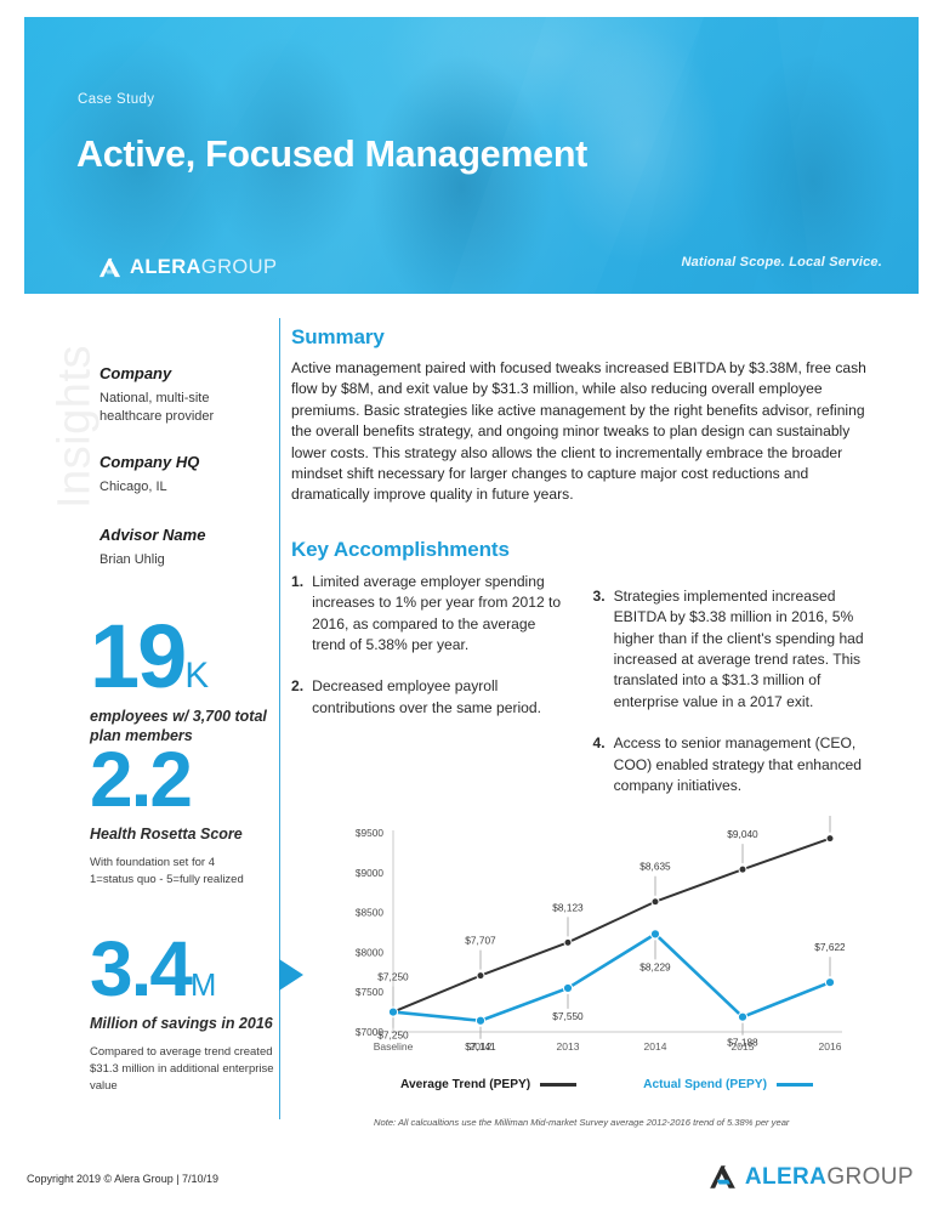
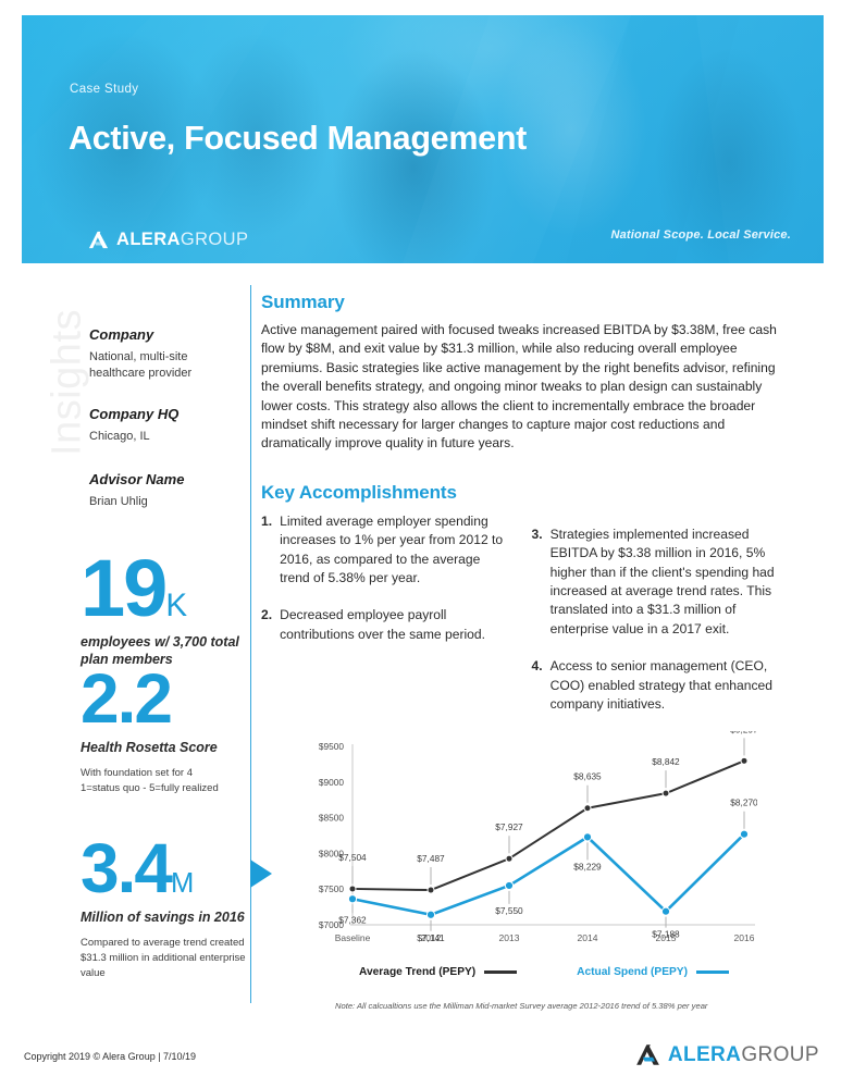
Average Trend (PEPY)/Baseline: $7,250 -> $7,504
Actual Spend (PEPY)/Baseline: $7,250 -> $7,362
Average Trend (PEPY)/2012: $7,707 -> $7,487
Average Trend (PEPY)/2013: $8,123 -> $7,927
Average Trend (PEPY)/2015: $9,040 -> $8,842
Average Trend (PEPY)/2016: $9,429 -> $9,297
Actual Spend (PEPY)/2016: $7,622 -> $8,270
